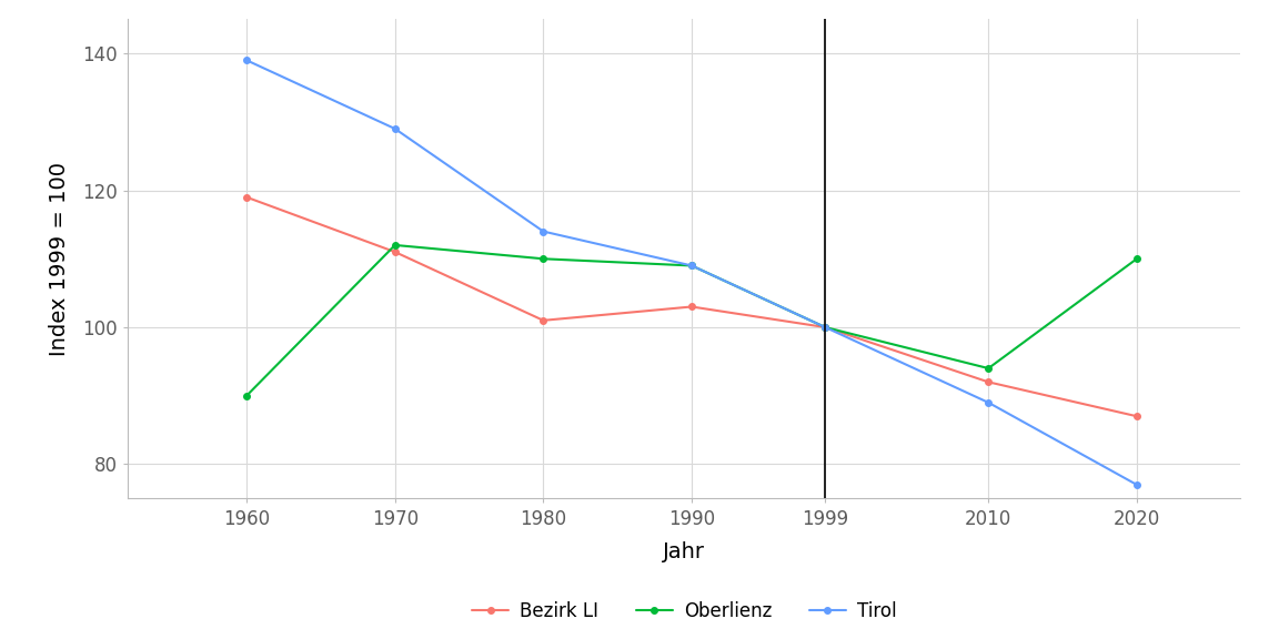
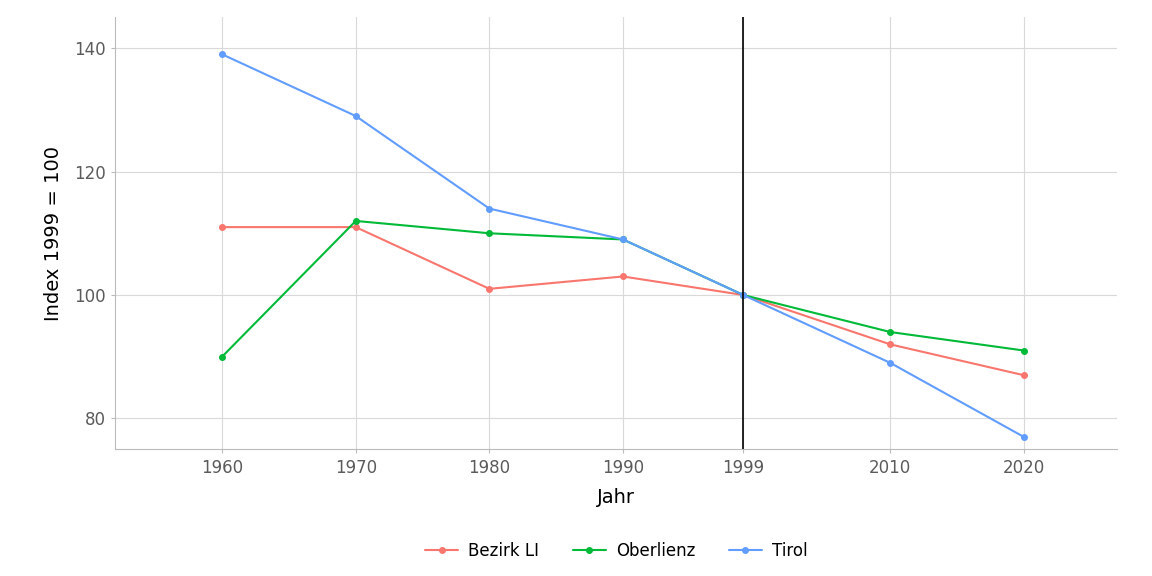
Bezirk LI/1960: 119 -> 111
Oberlienz/2020: 110 -> 91
